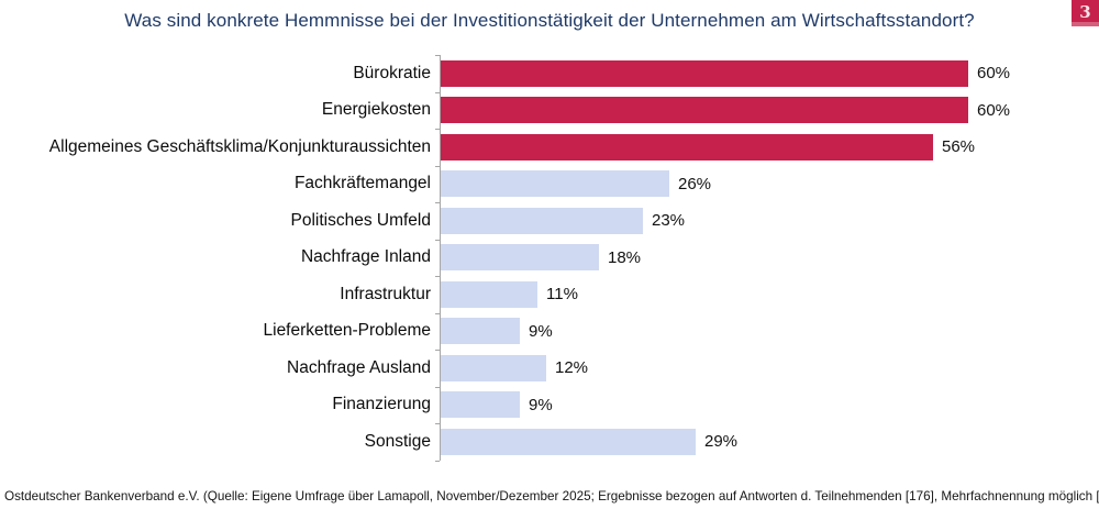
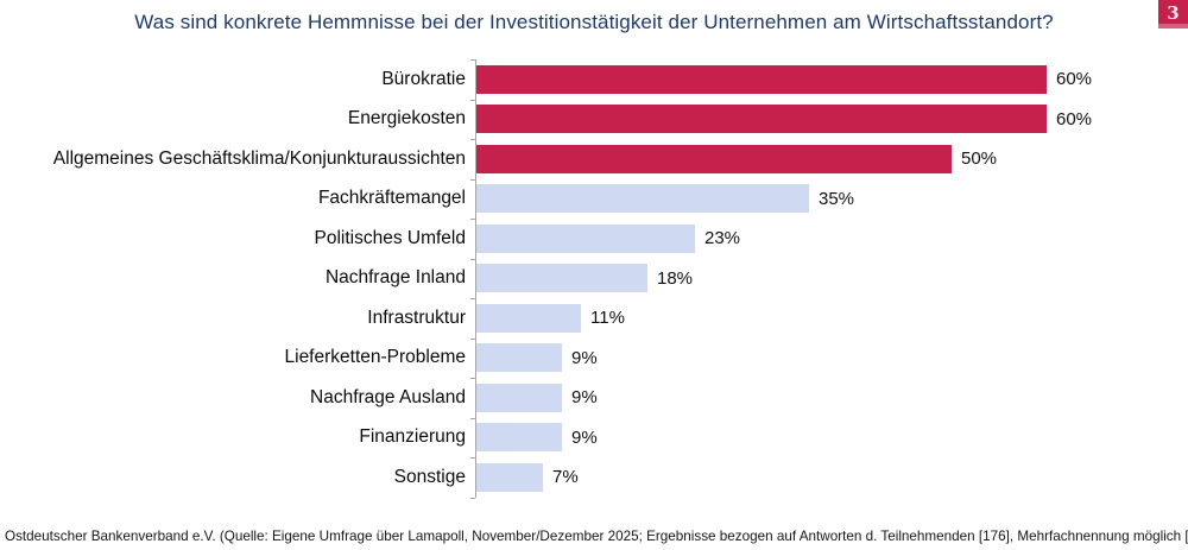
Allgemeines Geschäftsklima/Konjunkturaussichten: 56% -> 50%
Fachkräftemangel: 26% -> 35%
Nachfrage Ausland: 12% -> 9%
Sonstige: 29% -> 7%
